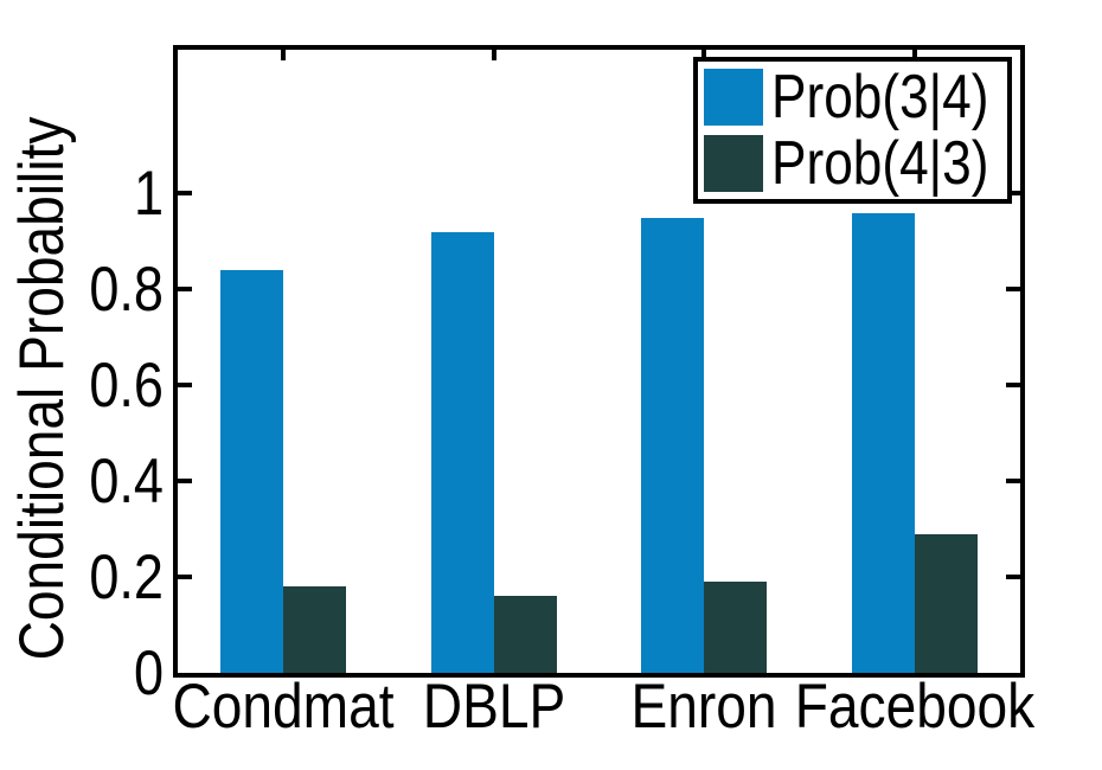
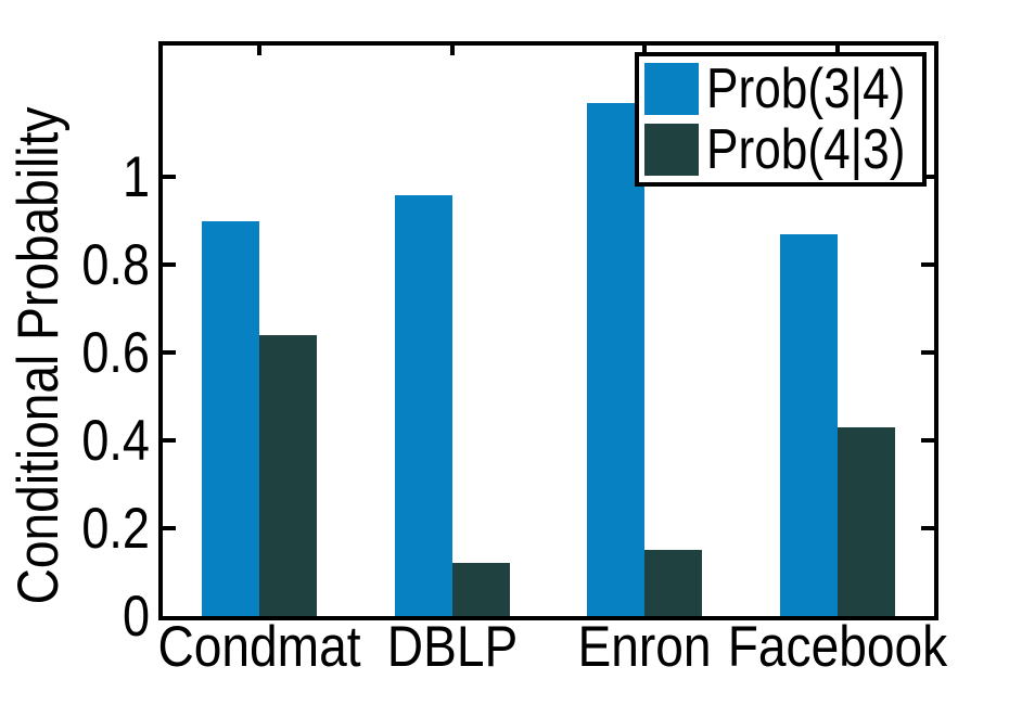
Prob(3|4)/Condmat: 0.84 -> 0.90
Prob(4|3)/Condmat: 0.18 -> 0.64
Prob(3|4)/DBLP: 0.92 -> 0.96
Prob(4|3)/DBLP: 0.16 -> 0.12
Prob(3|4)/Enron: 0.95 -> 1.17
Prob(4|3)/Enron: 0.19 -> 0.15
Prob(3|4)/Facebook: 0.96 -> 0.87
Prob(4|3)/Facebook: 0.29 -> 0.43
